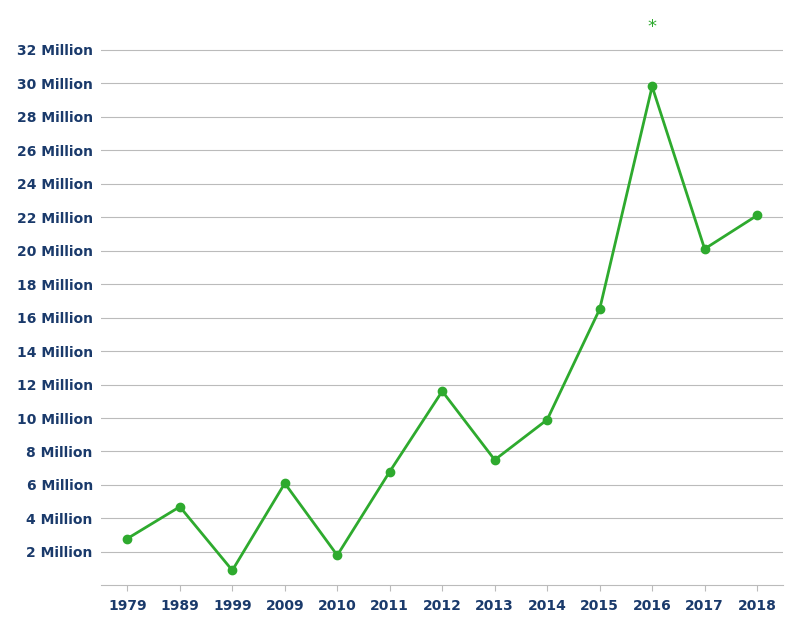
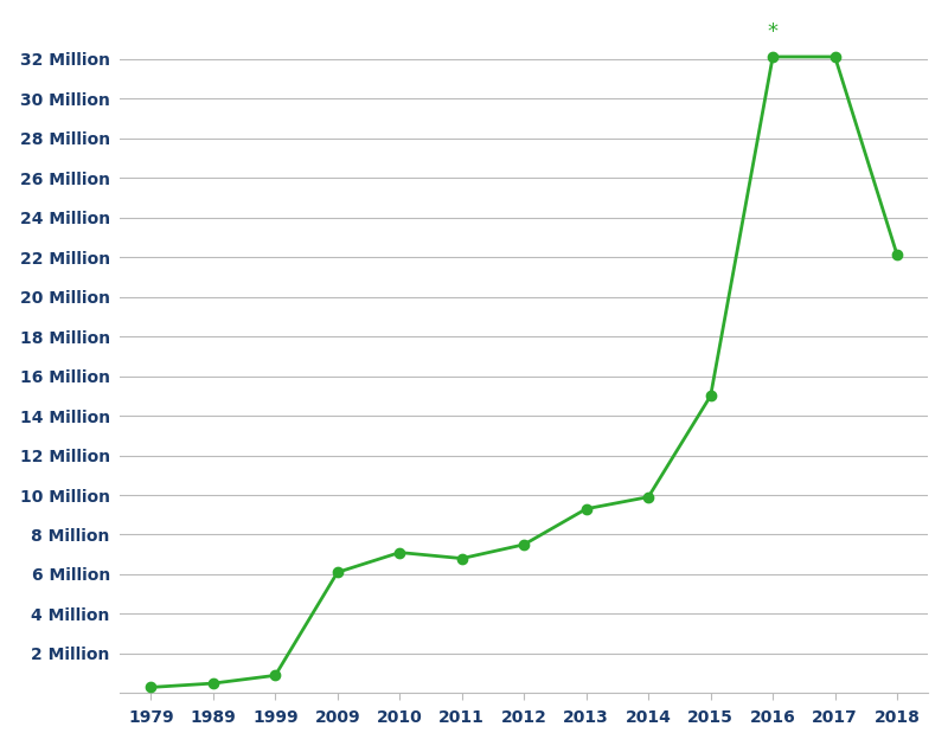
1979: 2.8 Million -> 0.3 Million
1989: 4.7 Million -> 0.5 Million
2010: 1.8 Million -> 7.1 Million
2012: 11.6 Million -> 7.5 Million
2013: 7.5 Million -> 9.3 Million
2015: 16.5 Million -> 15.0 Million
2016: 29.8 Million -> 32.1 Million
2017: 20.1 Million -> 32.1 Million
